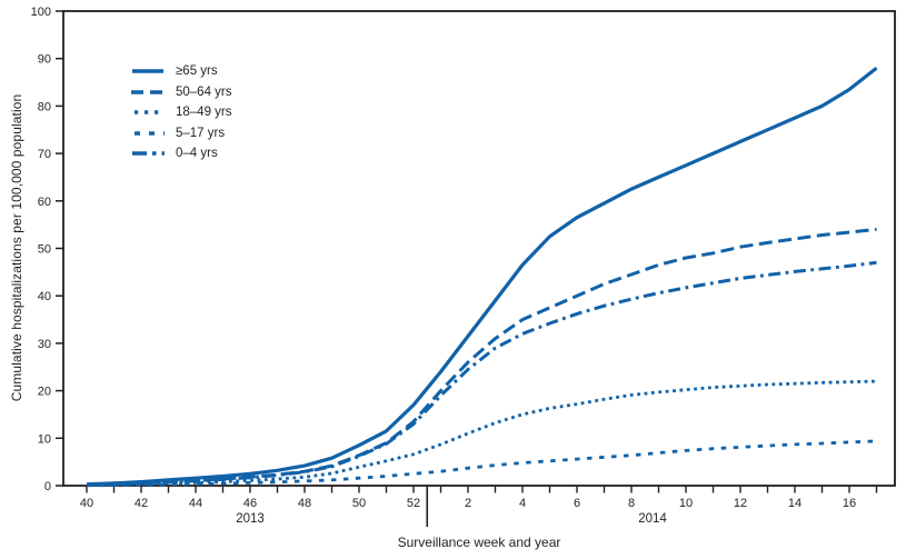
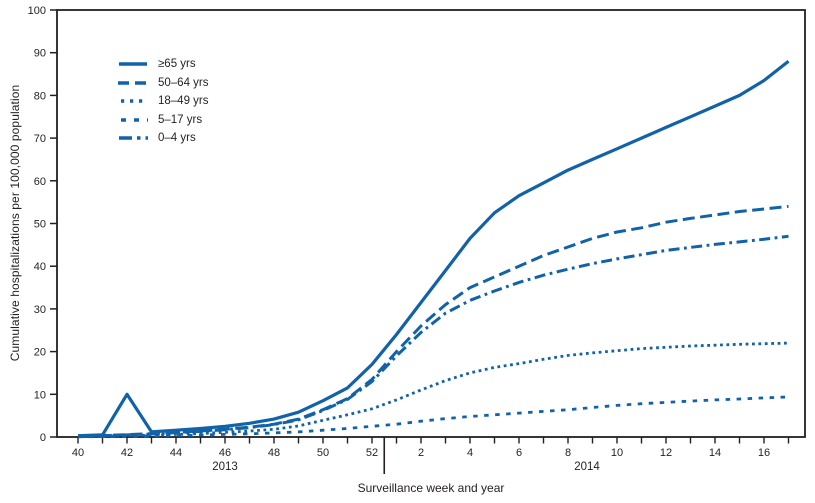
≥65 yrs/42: 1 -> 10
